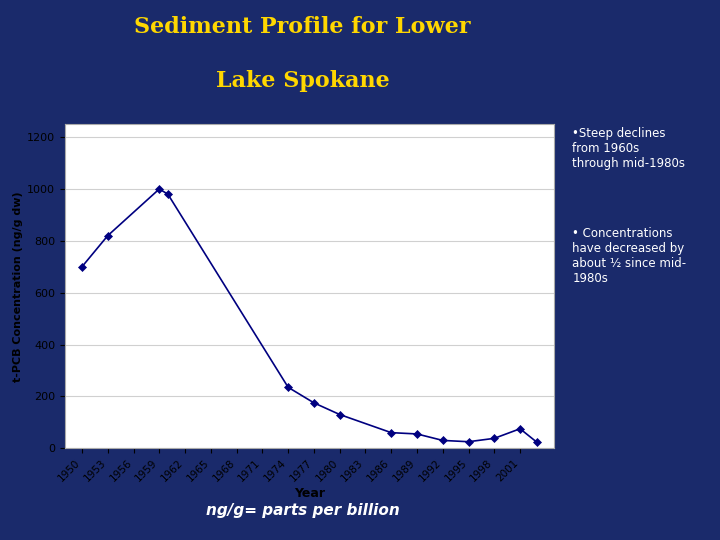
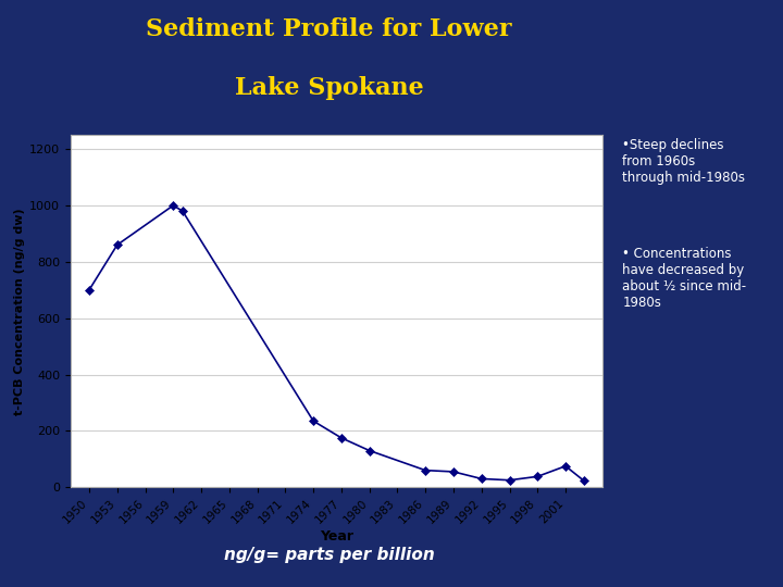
1953: 820 -> 860
